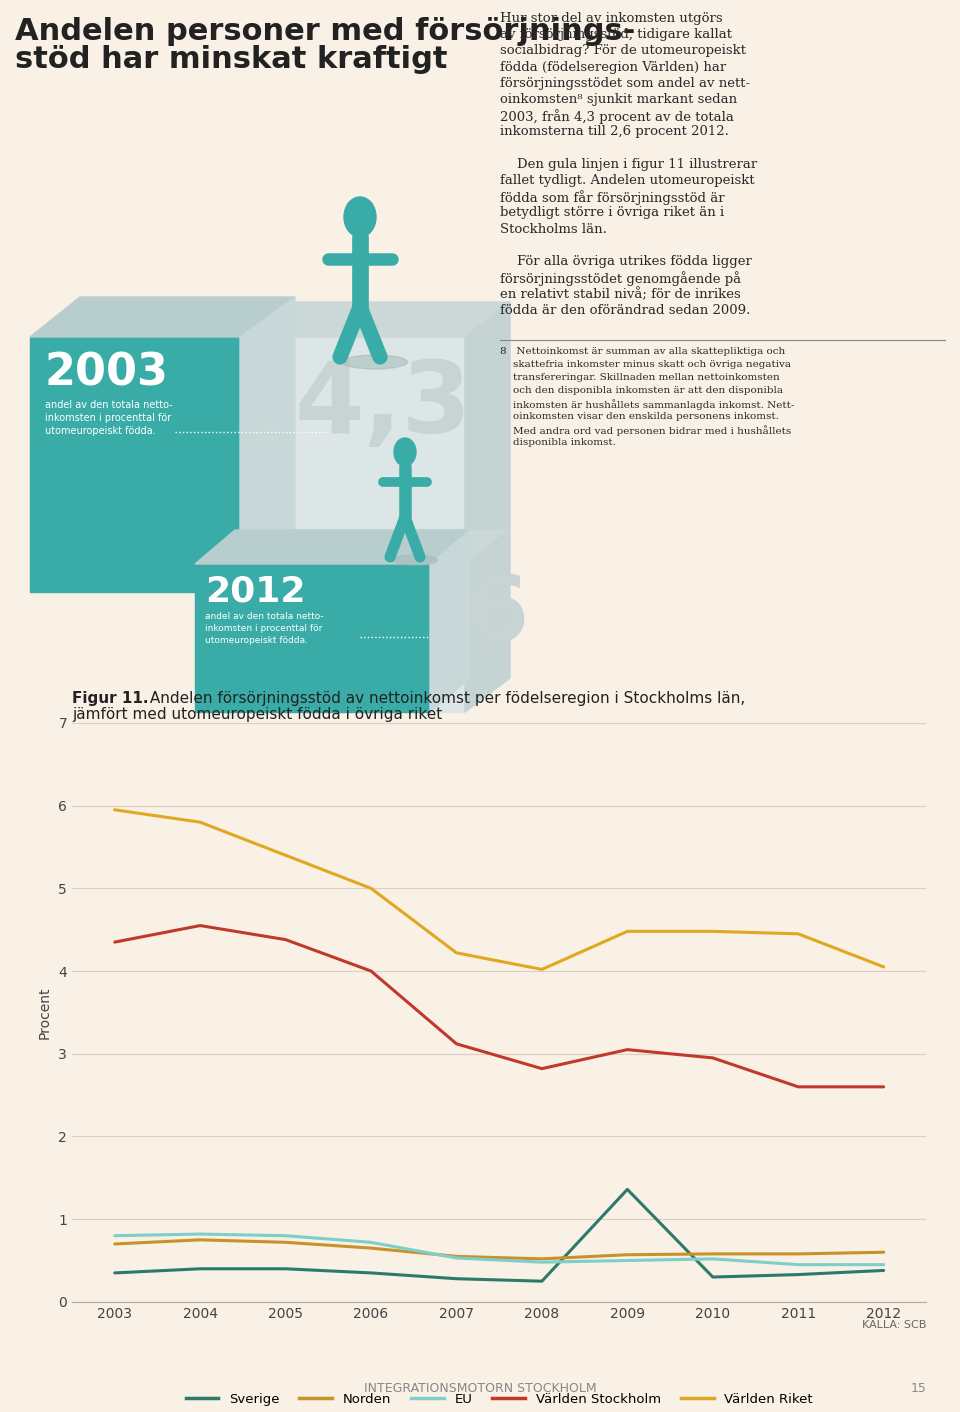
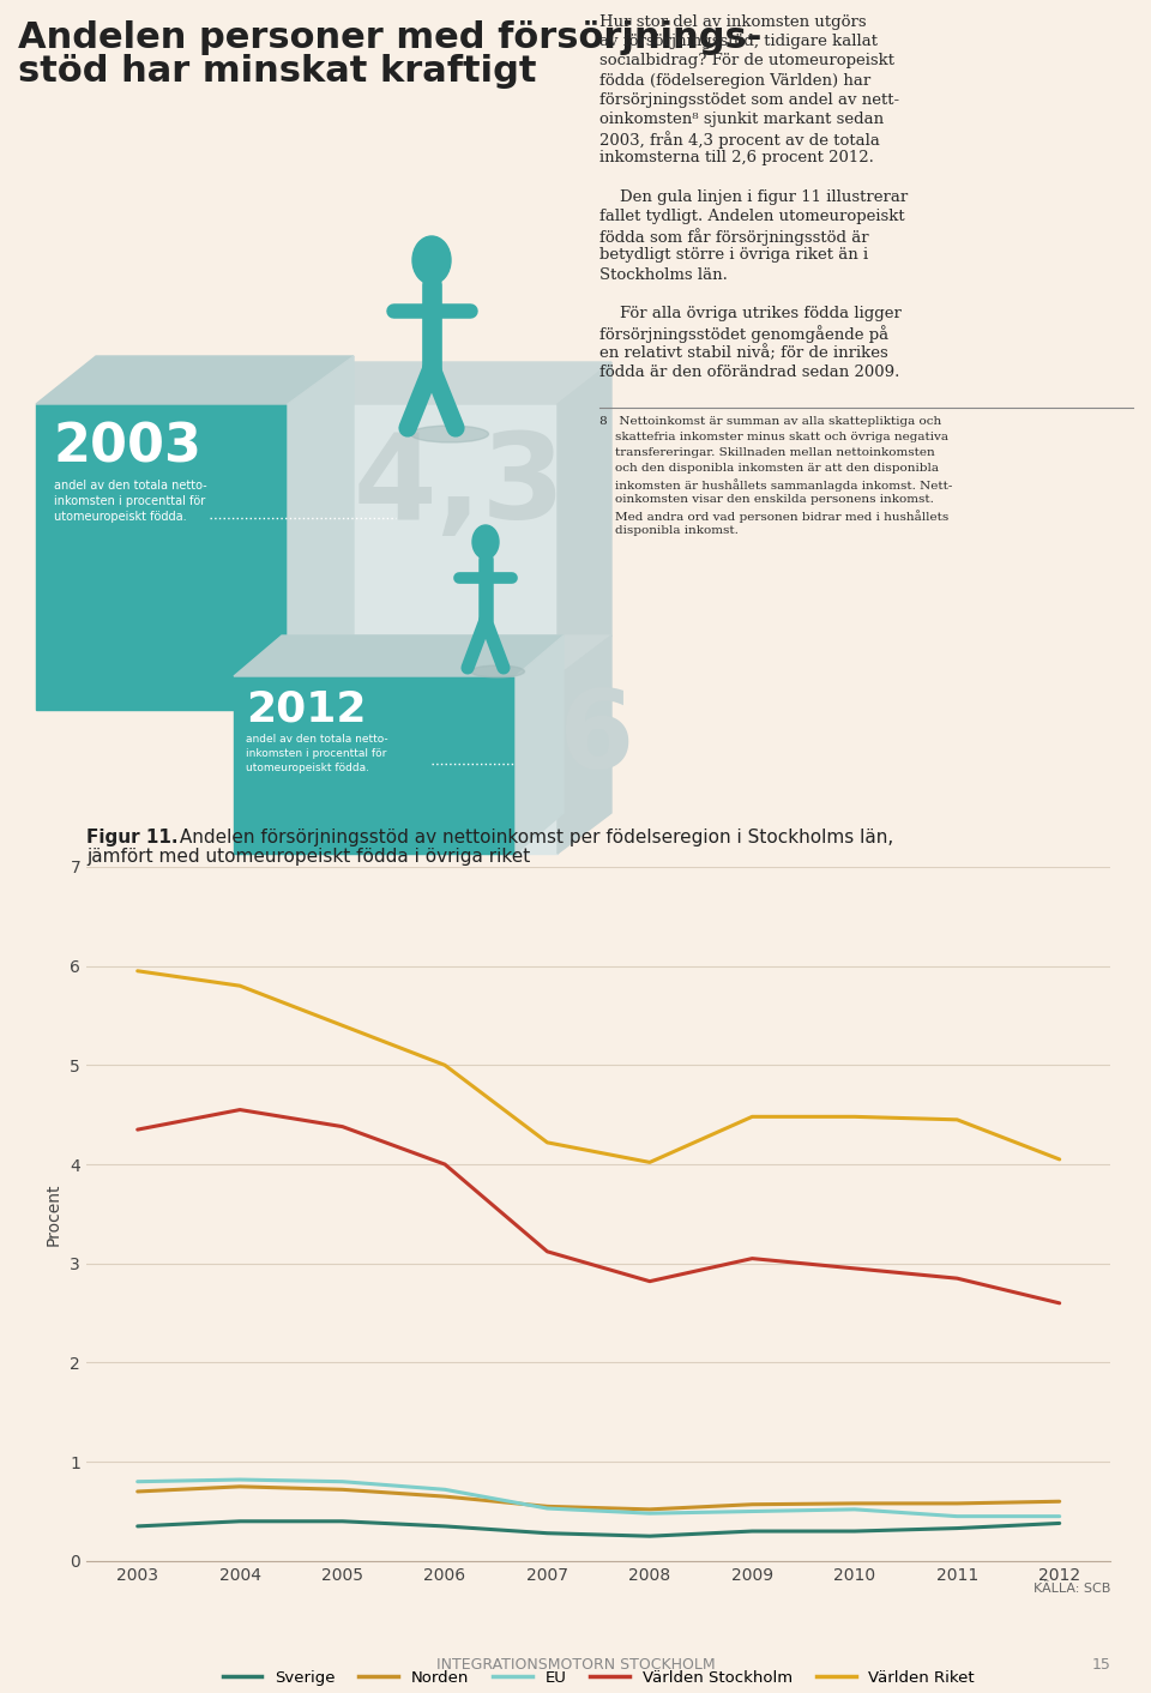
Sverige/2009: 1.36 -> 0.30
Världen Stockholm/2011: 2.60 -> 2.85
